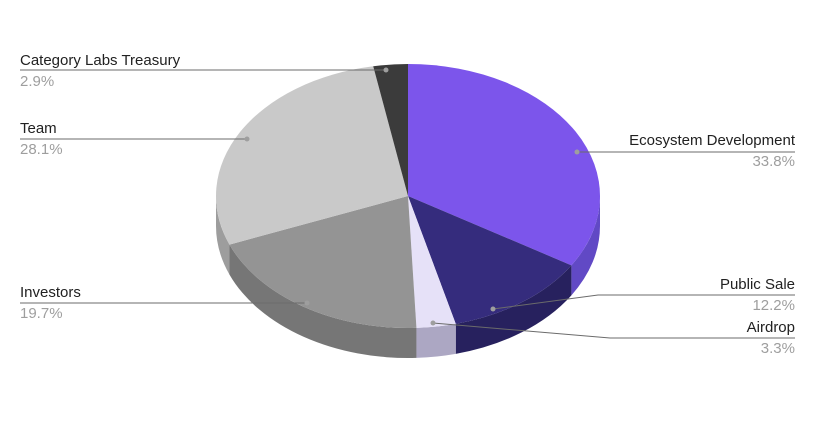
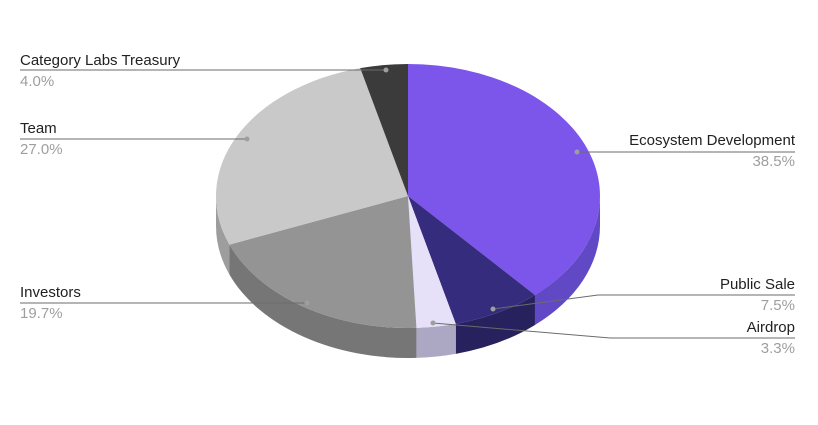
Ecosystem Development: 33.8% -> 38.5%
Public Sale: 12.2% -> 7.5%
Team: 28.1% -> 27.0%
Category Labs Treasury: 2.9% -> 4.0%
